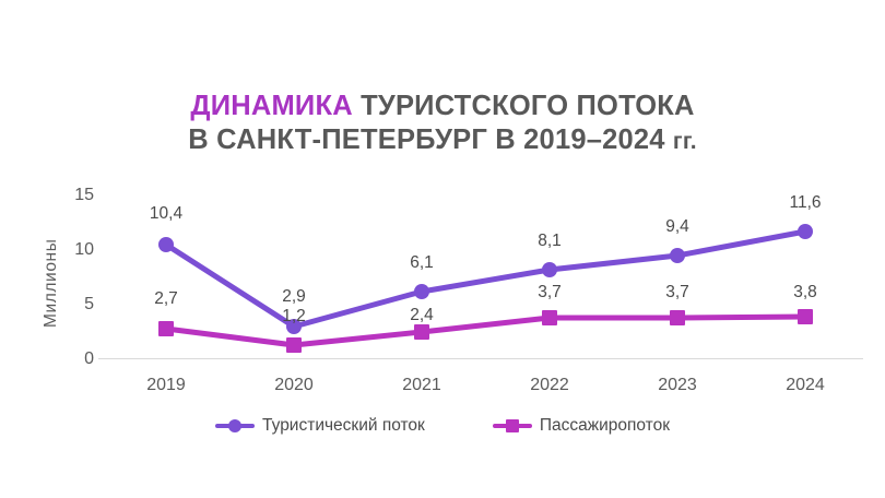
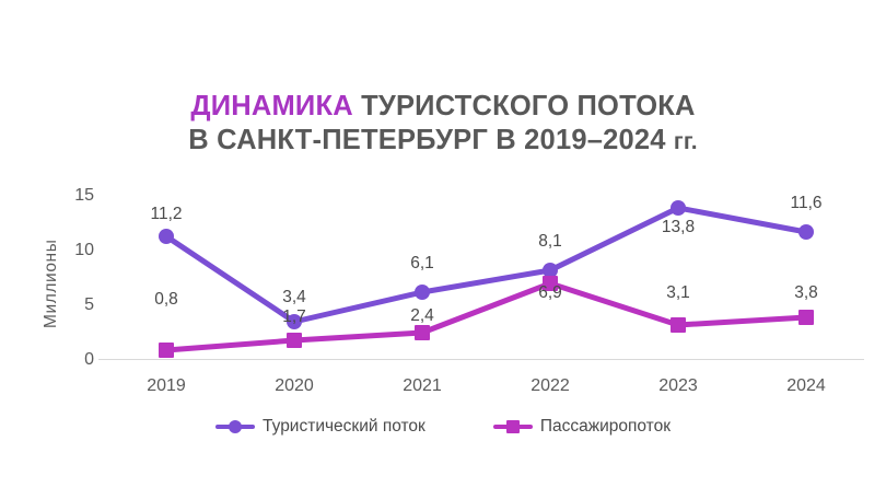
Туристический поток/2019: 10,4 -> 11,2
Пассажиропоток/2019: 2,7 -> 0,8
Туристический поток/2020: 2,9 -> 3,4
Пассажиропоток/2020: 1,2 -> 1,7
Пассажиропоток/2022: 3,7 -> 6,9
Туристический поток/2023: 9,4 -> 13,8
Пассажиропоток/2023: 3,7 -> 3,1
